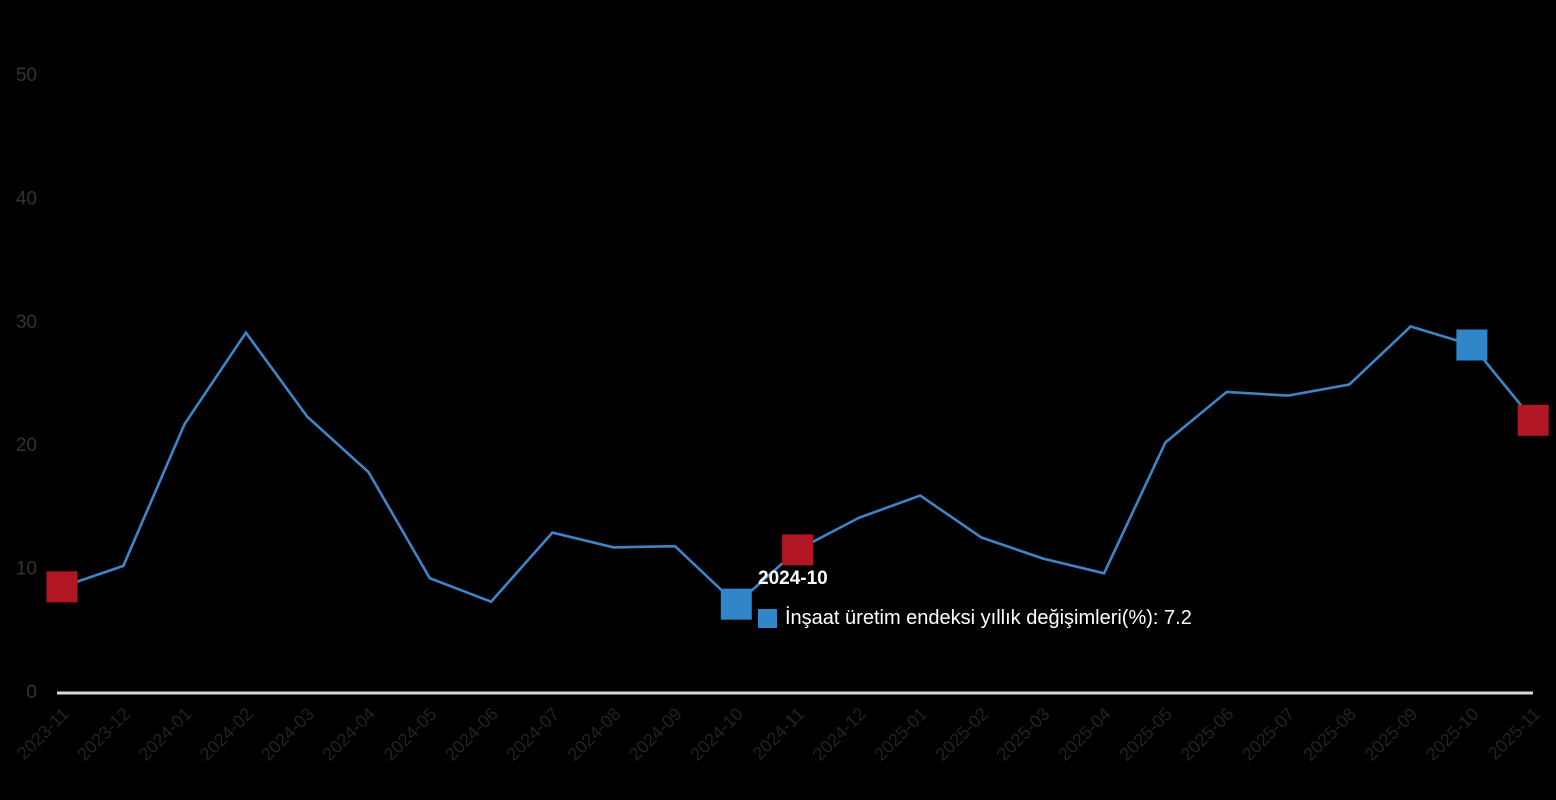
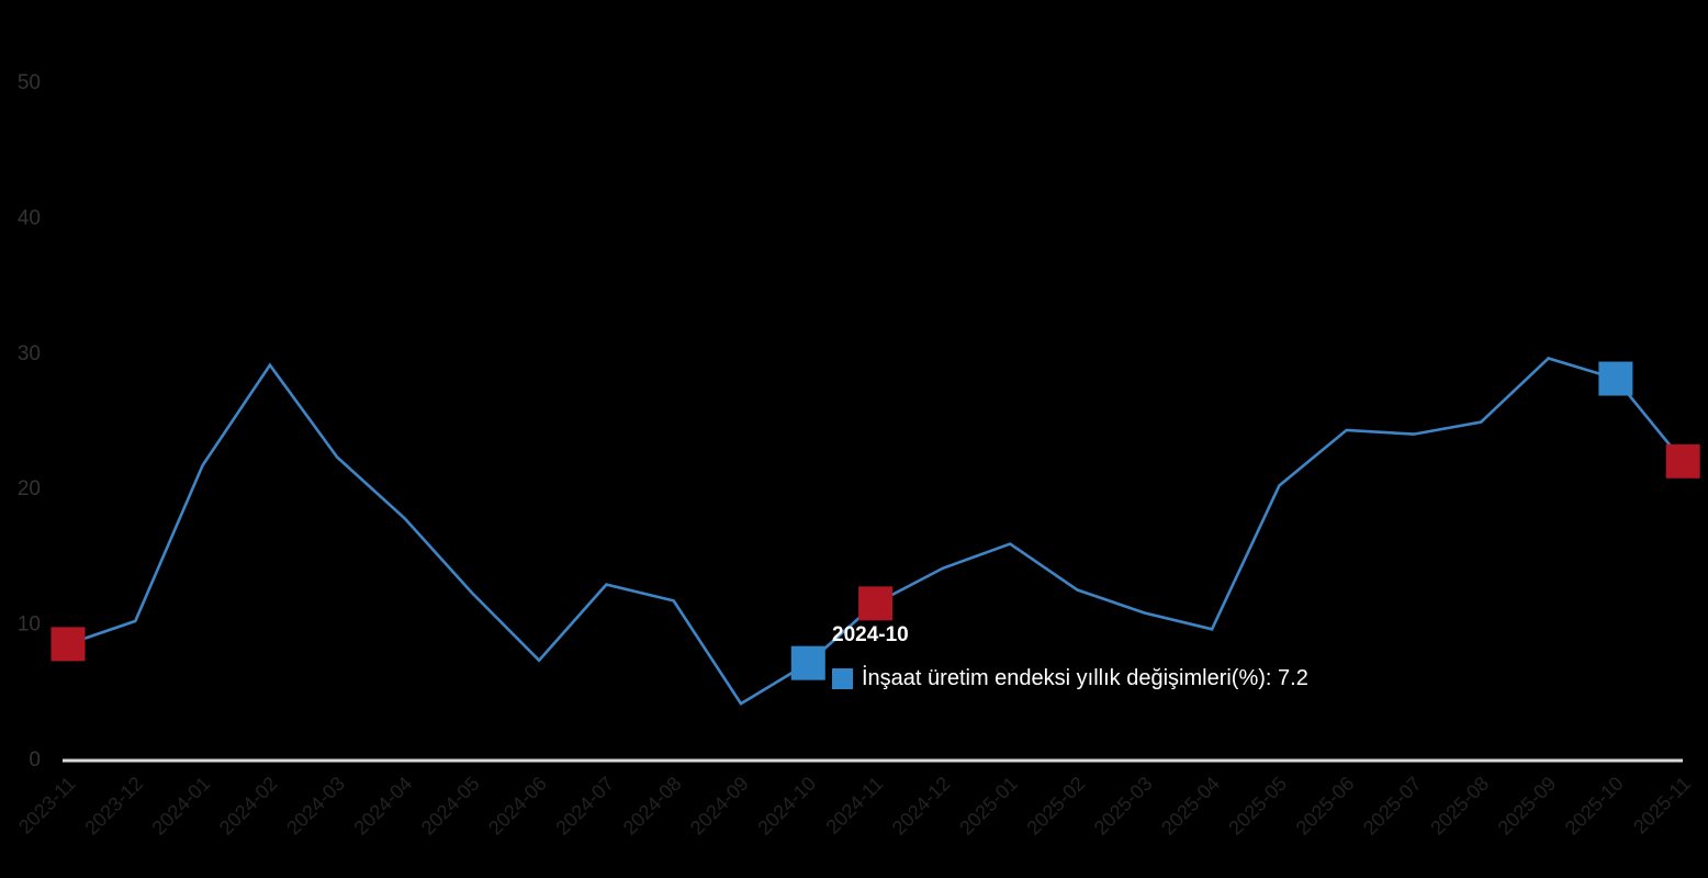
2024-05: 9.3 -> 12.4
2024-09: 11.9 -> 4.2
